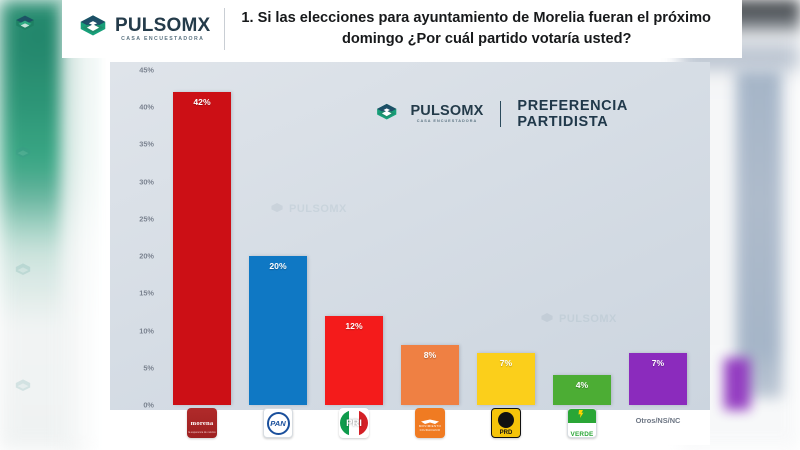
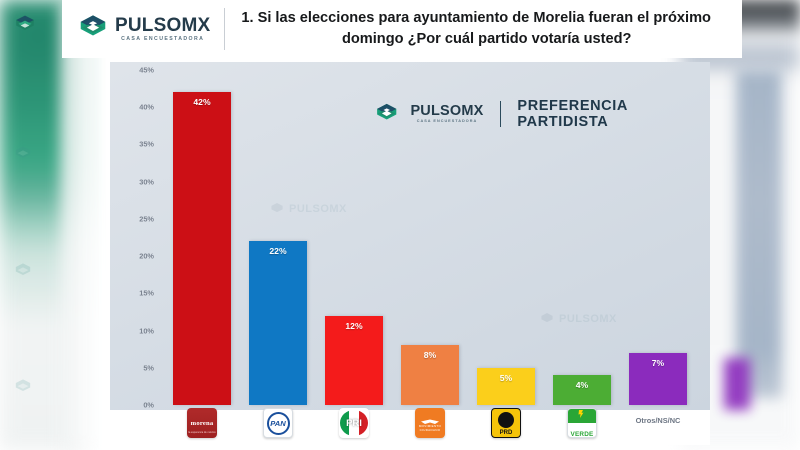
PAN: 20% -> 22%
PRD: 7% -> 5%
